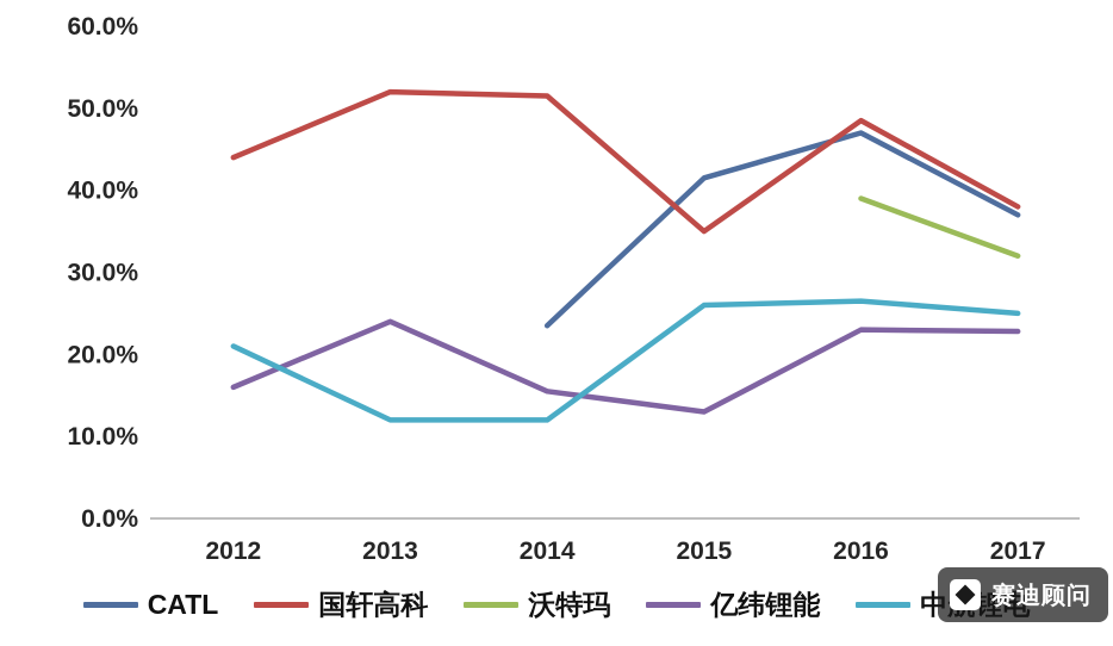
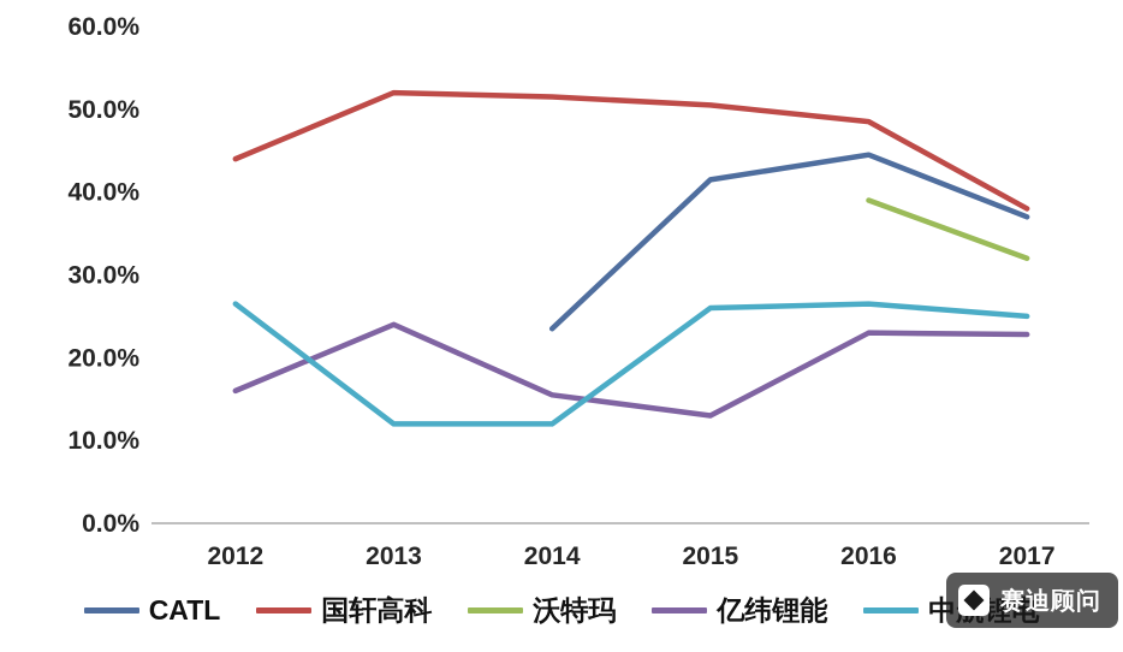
中航锂电/2012: 21% -> 26%
国轩高科/2015: 35% -> 50%
CATL/2016: 47% -> 44%
